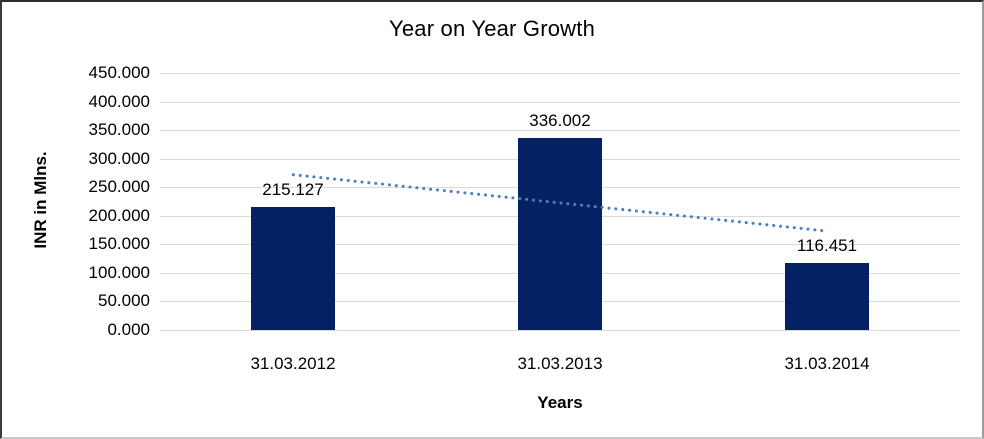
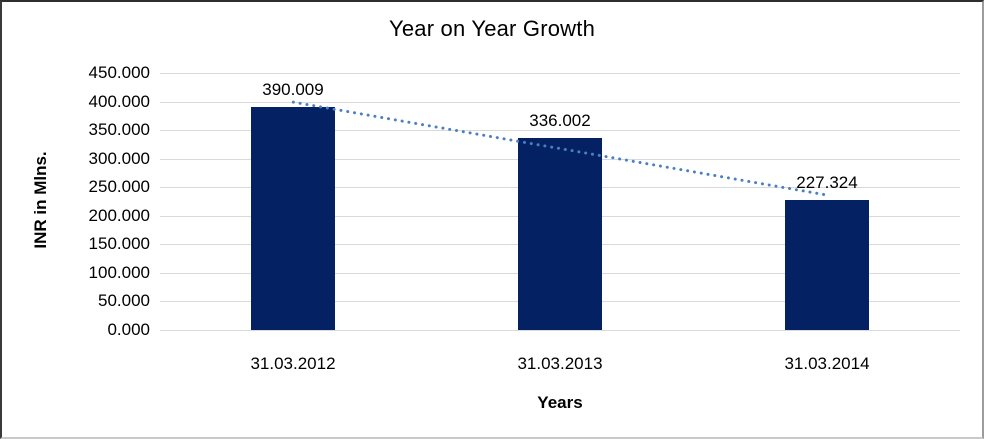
31.03.2012: 215.127 -> 390.009
31.03.2014: 116.451 -> 227.324
